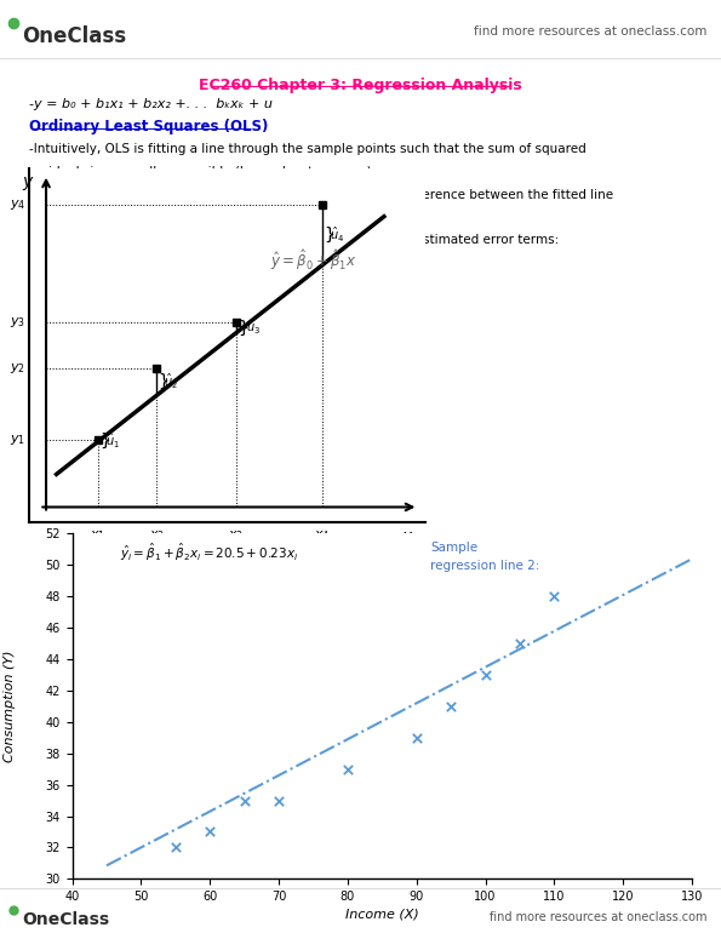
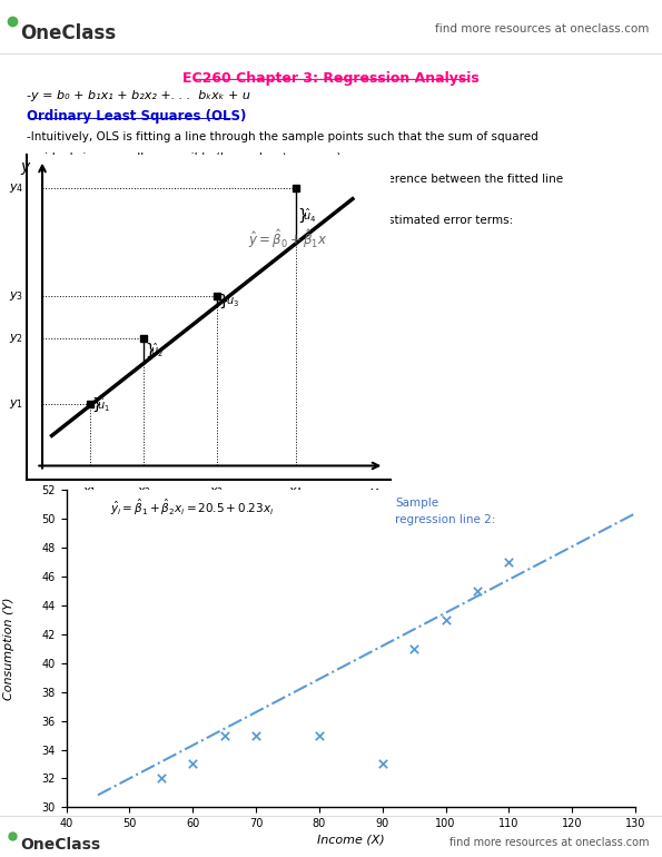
80: 37 -> 35
90: 39 -> 33
110: 48 -> 47
